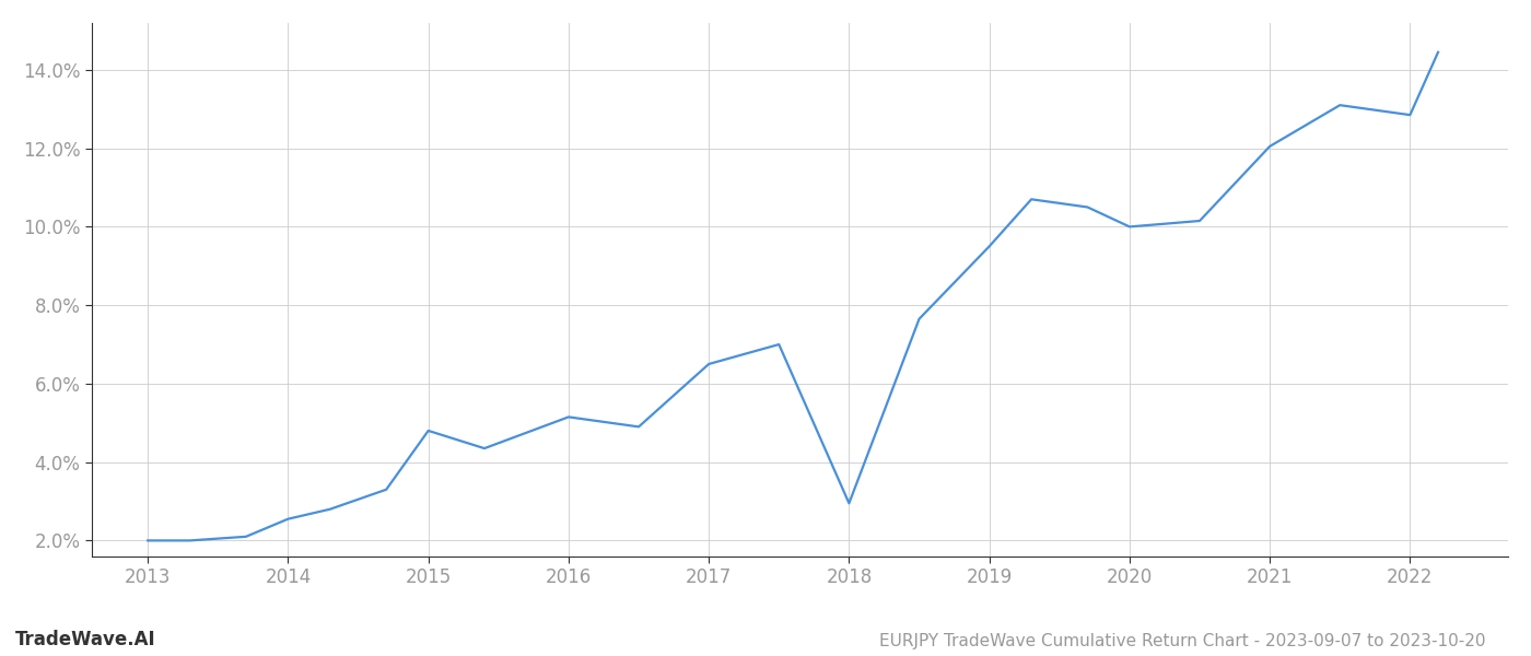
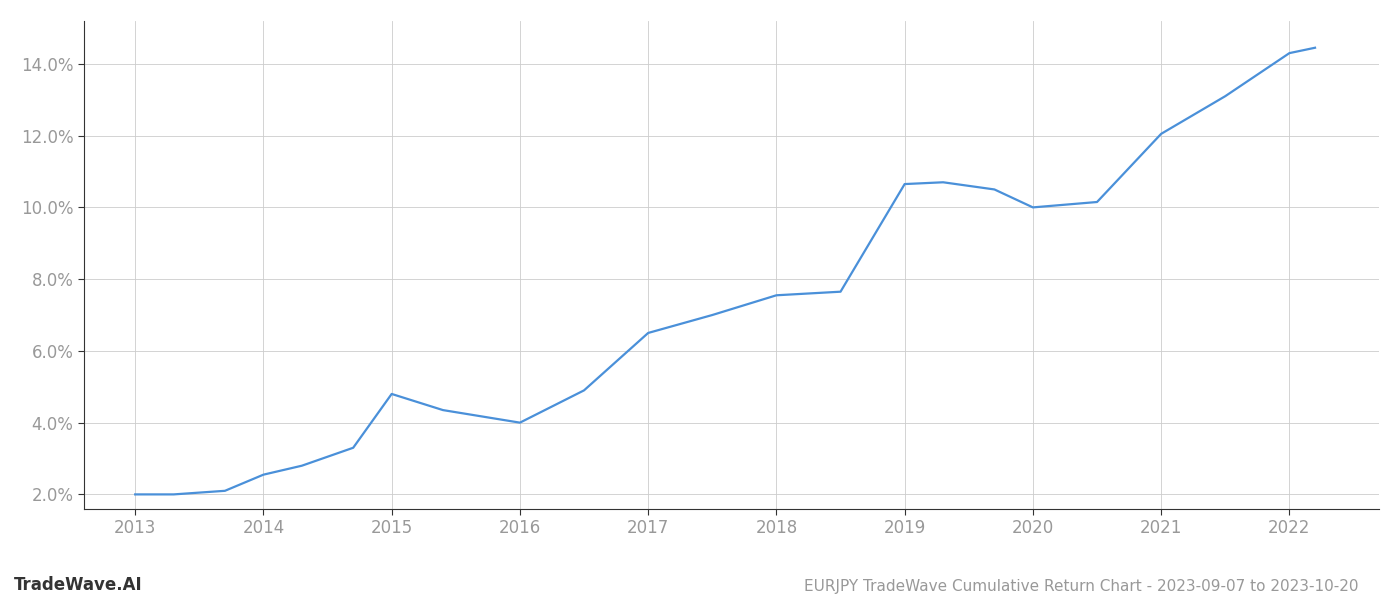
2016: 5.15% -> 4.00%
2018: 2.95% -> 7.55%
2019: 9.50% -> 10.65%
2022: 12.85% -> 14.30%
